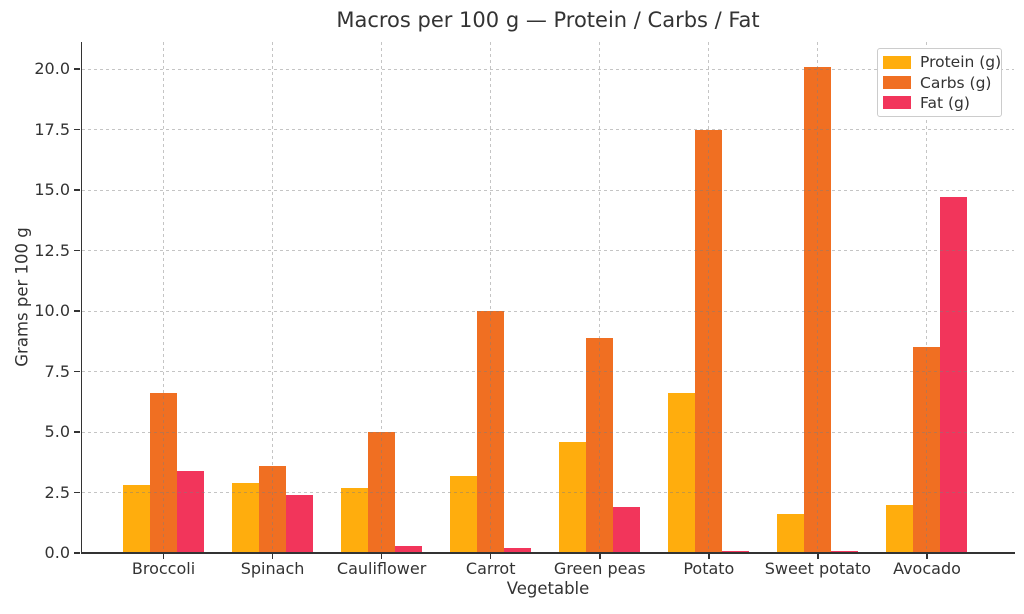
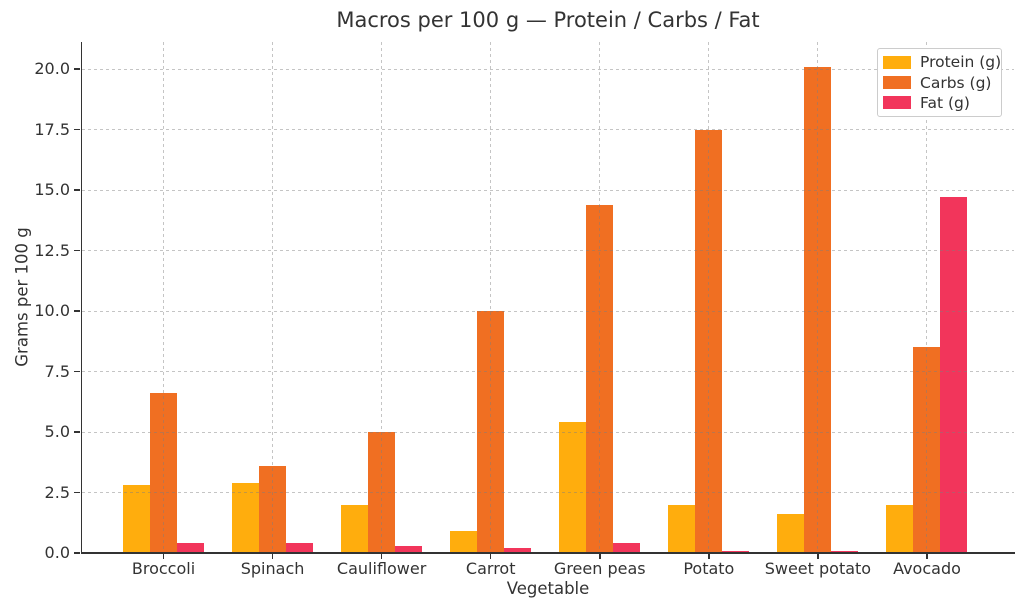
Fat (g)/Broccoli: 3.4 -> 0.4
Fat (g)/Spinach: 2.4 -> 0.4
Protein (g)/Cauliflower: 2.7 -> 2.0
Protein (g)/Carrot: 3.2 -> 0.9
Protein (g)/Green peas: 4.6 -> 5.4
Carbs (g)/Green peas: 8.9 -> 14.4
Fat (g)/Green peas: 1.9 -> 0.4
Protein (g)/Potato: 6.6 -> 2.0
